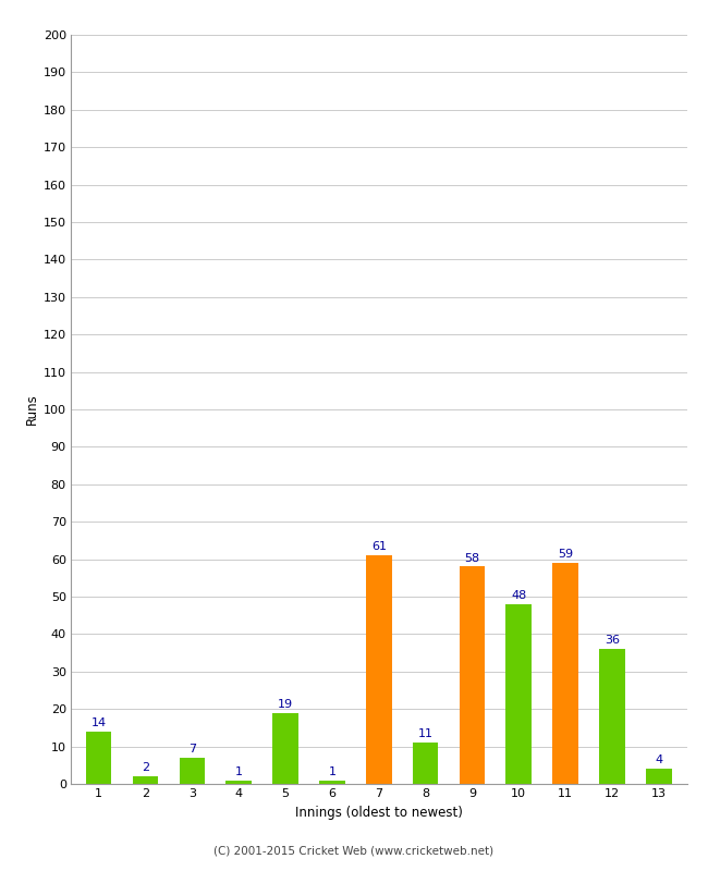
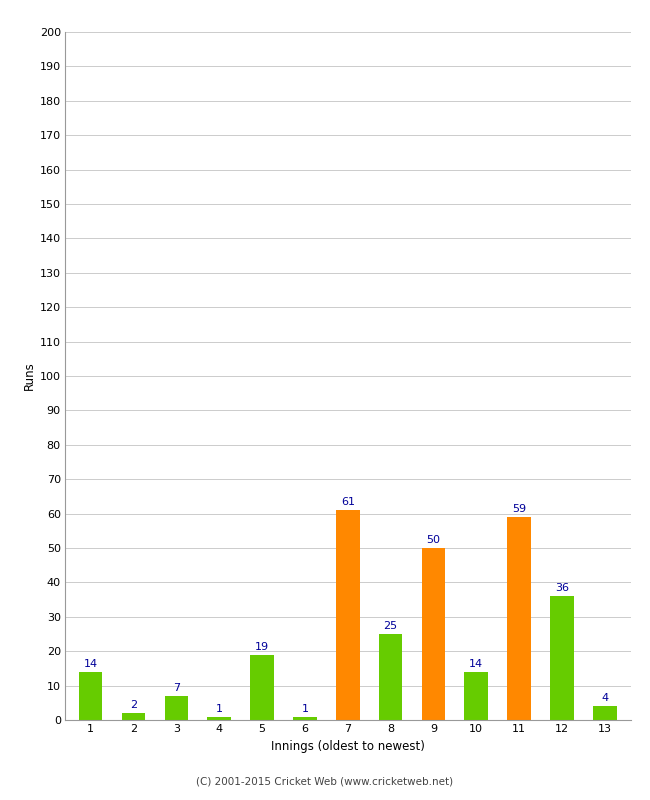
8: 11 -> 25
9: 58 -> 50
10: 48 -> 14
